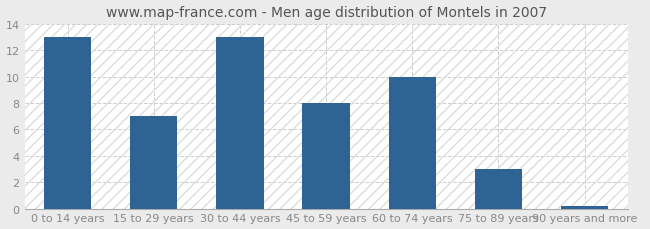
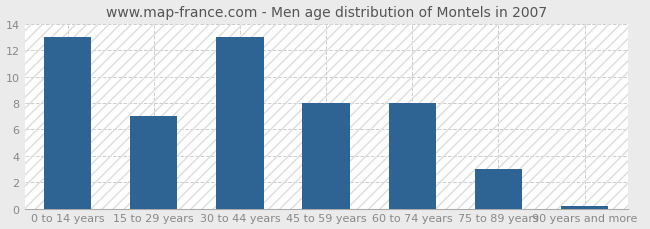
60 to 74 years: 10.0 -> 8.0
